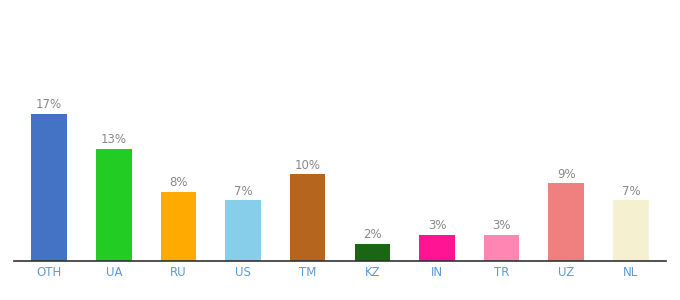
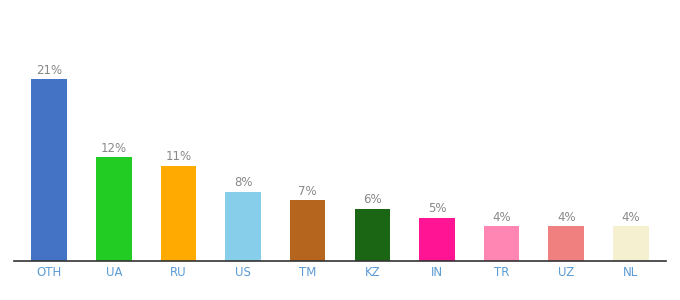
OTH: 17% -> 21%
UA: 13% -> 12%
RU: 8% -> 11%
US: 7% -> 8%
TM: 10% -> 7%
KZ: 2% -> 6%
IN: 3% -> 5%
TR: 3% -> 4%
UZ: 9% -> 4%
NL: 7% -> 4%
